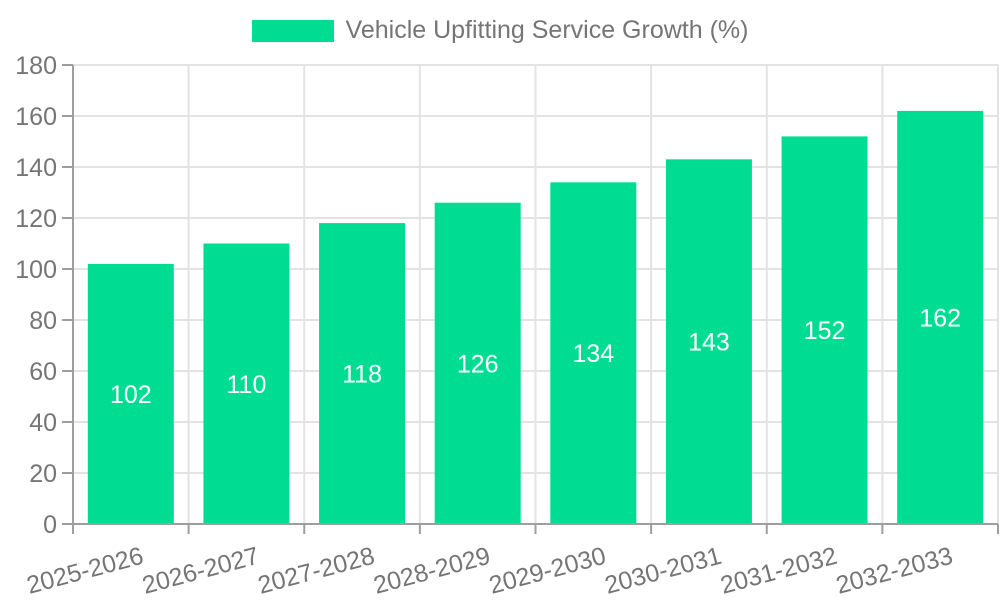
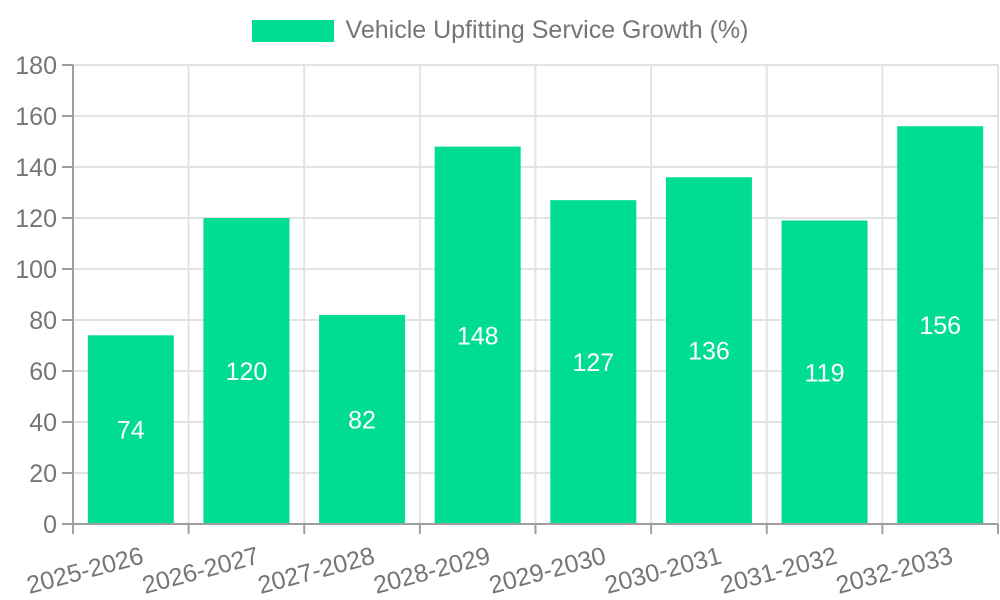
2025-2026: 102 -> 74
2026-2027: 110 -> 120
2027-2028: 118 -> 82
2028-2029: 126 -> 148
2029-2030: 134 -> 127
2030-2031: 143 -> 136
2031-2032: 152 -> 119
2032-2033: 162 -> 156
